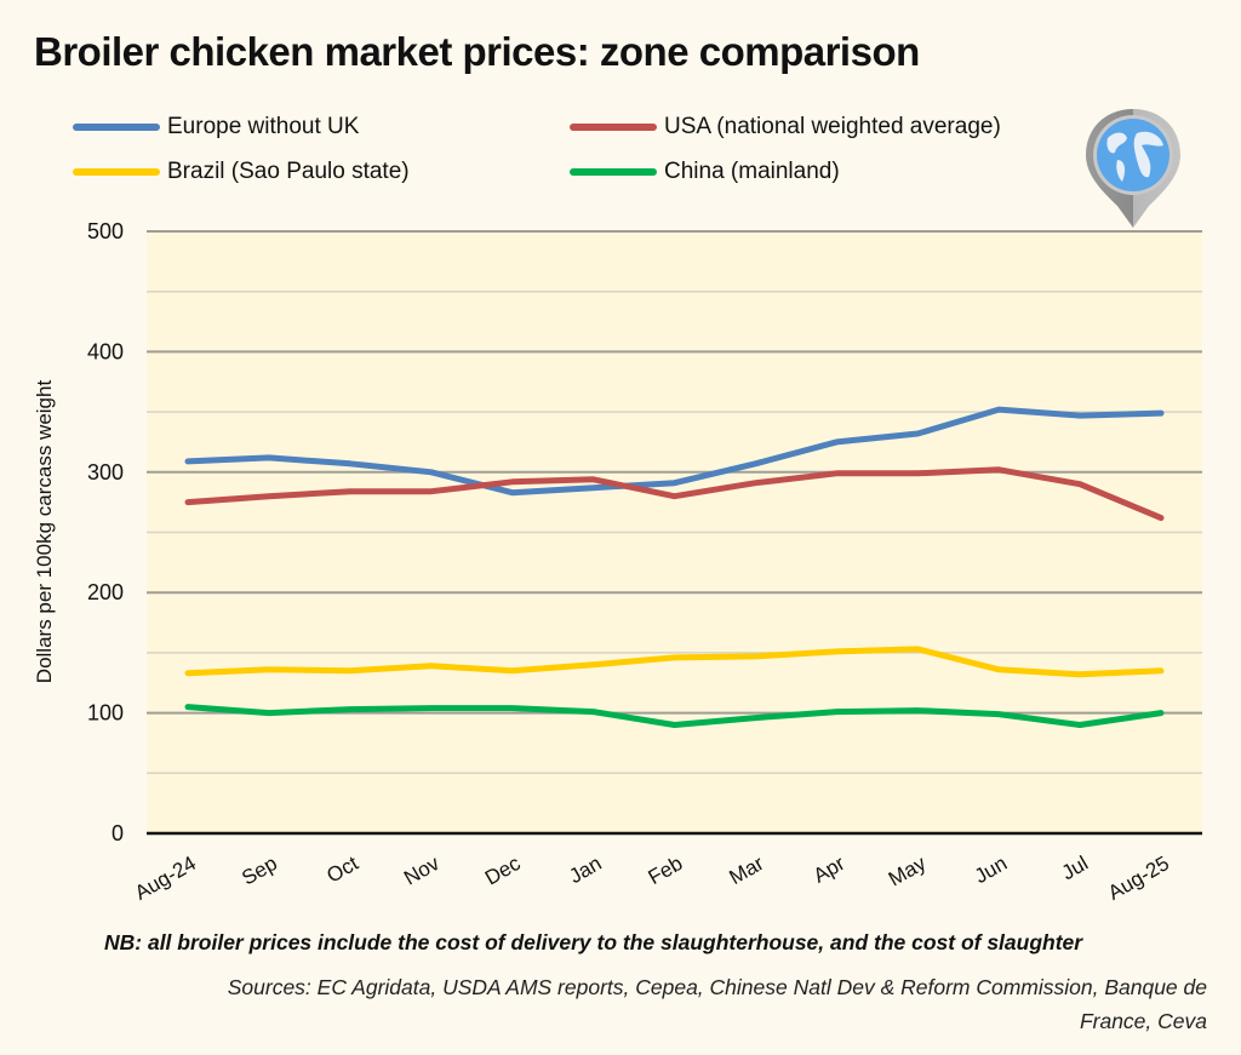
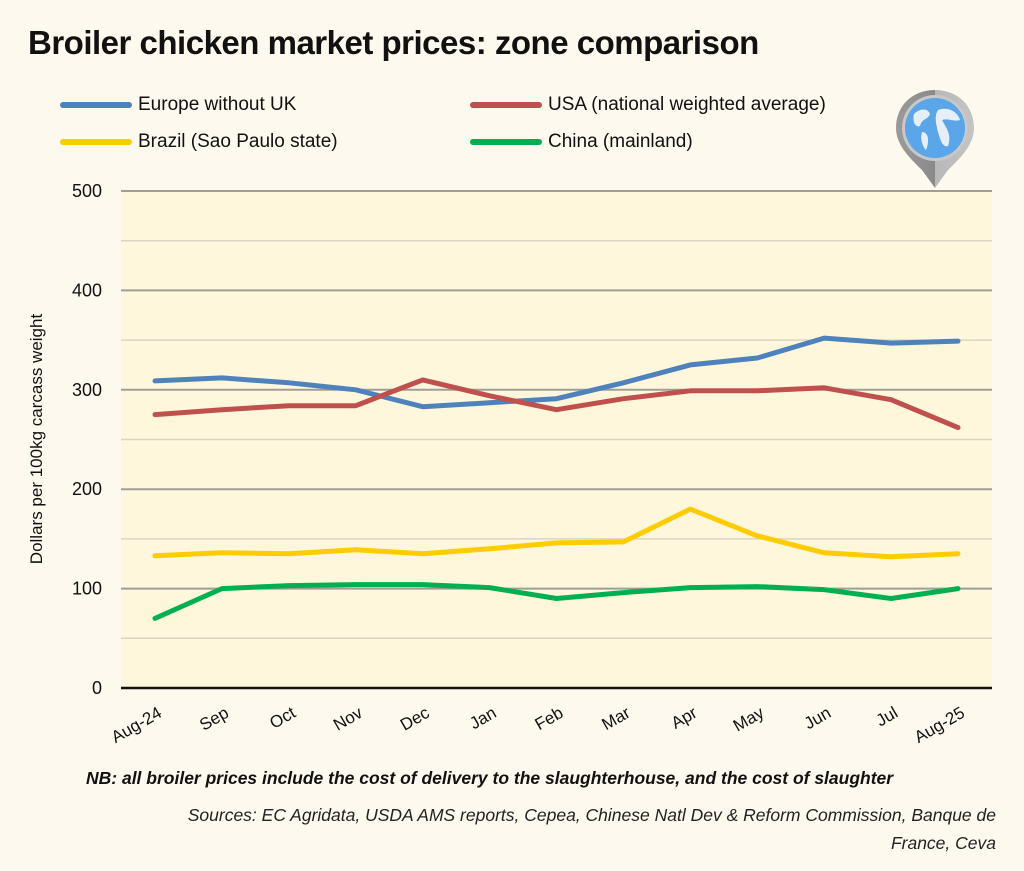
China (mainland)/Aug-24: 100 -> 70
USA (national weighted average)/Dec: 290 -> 310
Brazil (Sao Paulo state)/Apr: 150 -> 180
